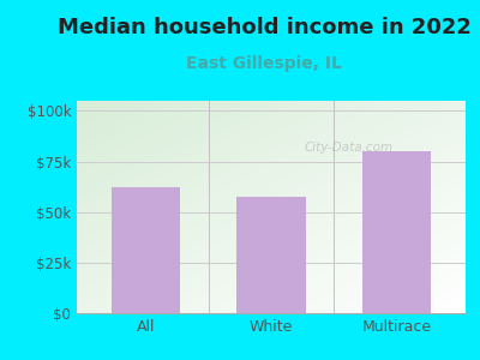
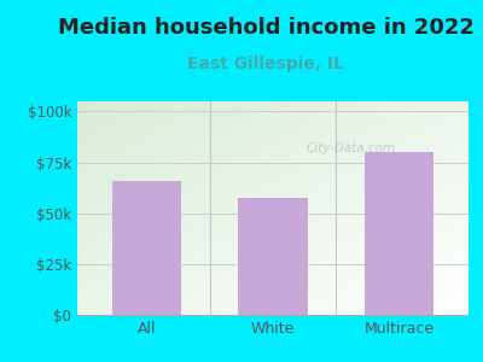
All: $62k -> $66k
